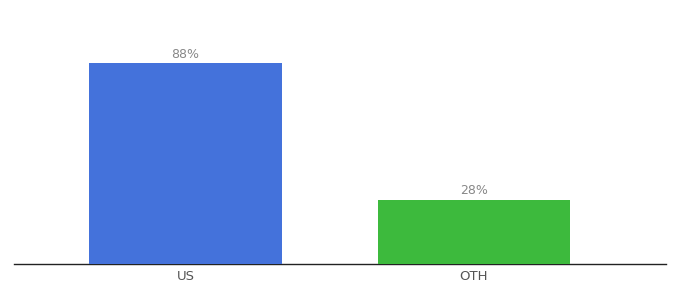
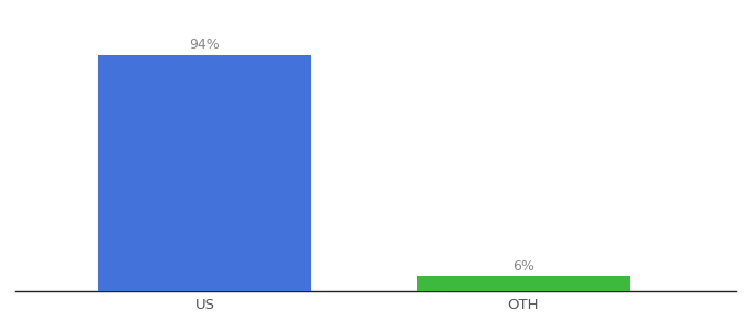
US: 88% -> 94%
OTH: 28% -> 6%
